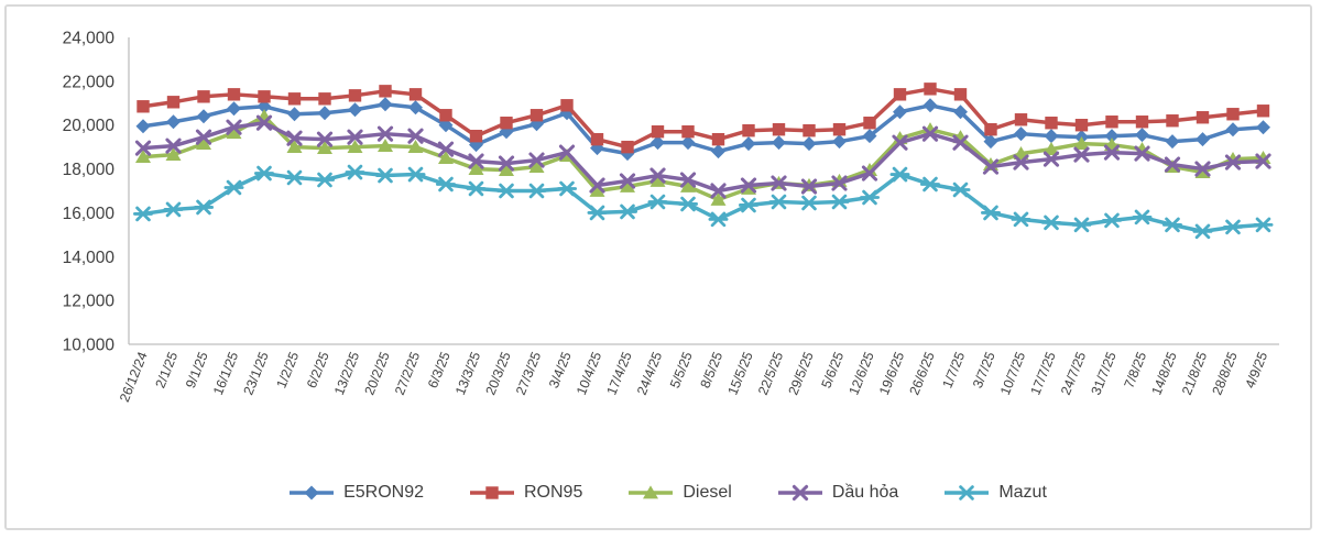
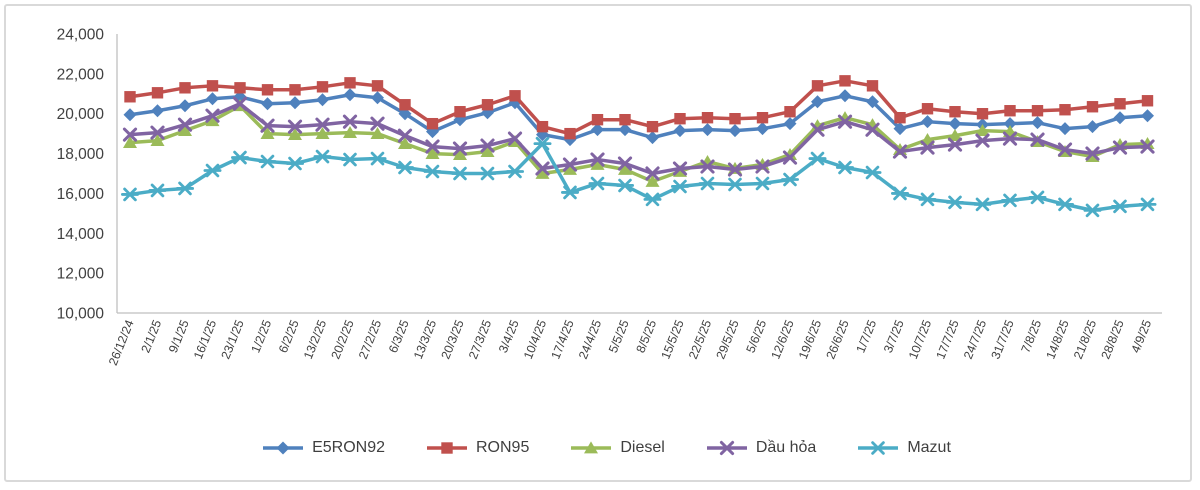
Dầu hỏa/23/1/25: 20100 -> 20500
Mazut/10/4/25: 16000 -> 18500
Diesel/22/5/25: 17400 -> 17600
Diesel/7/8/25: 18900 -> 18600
